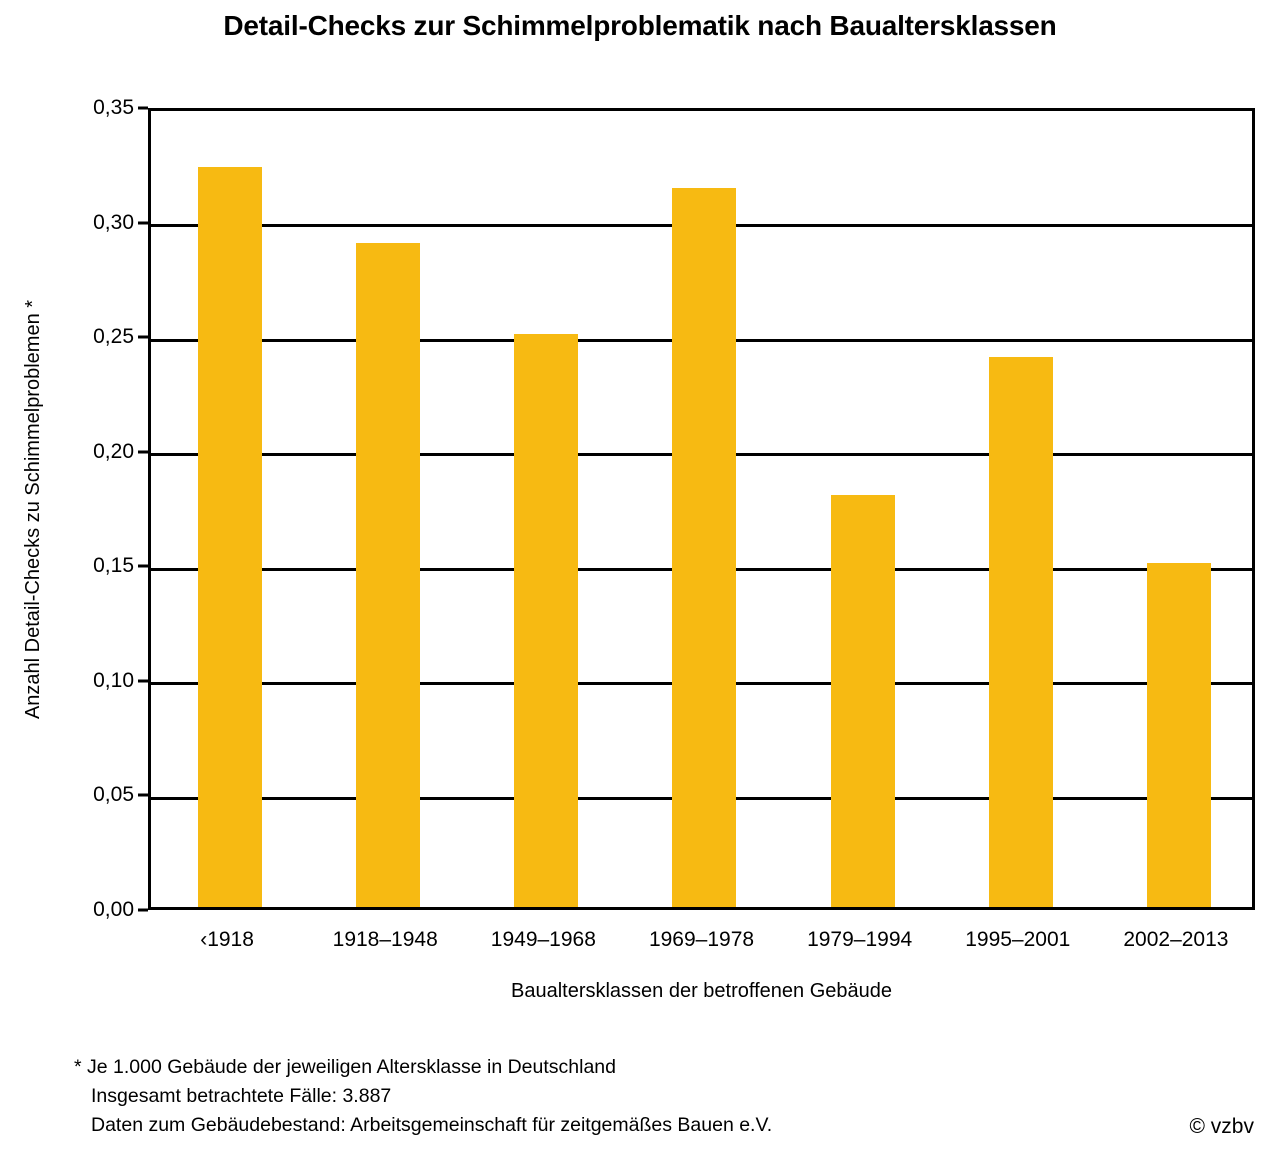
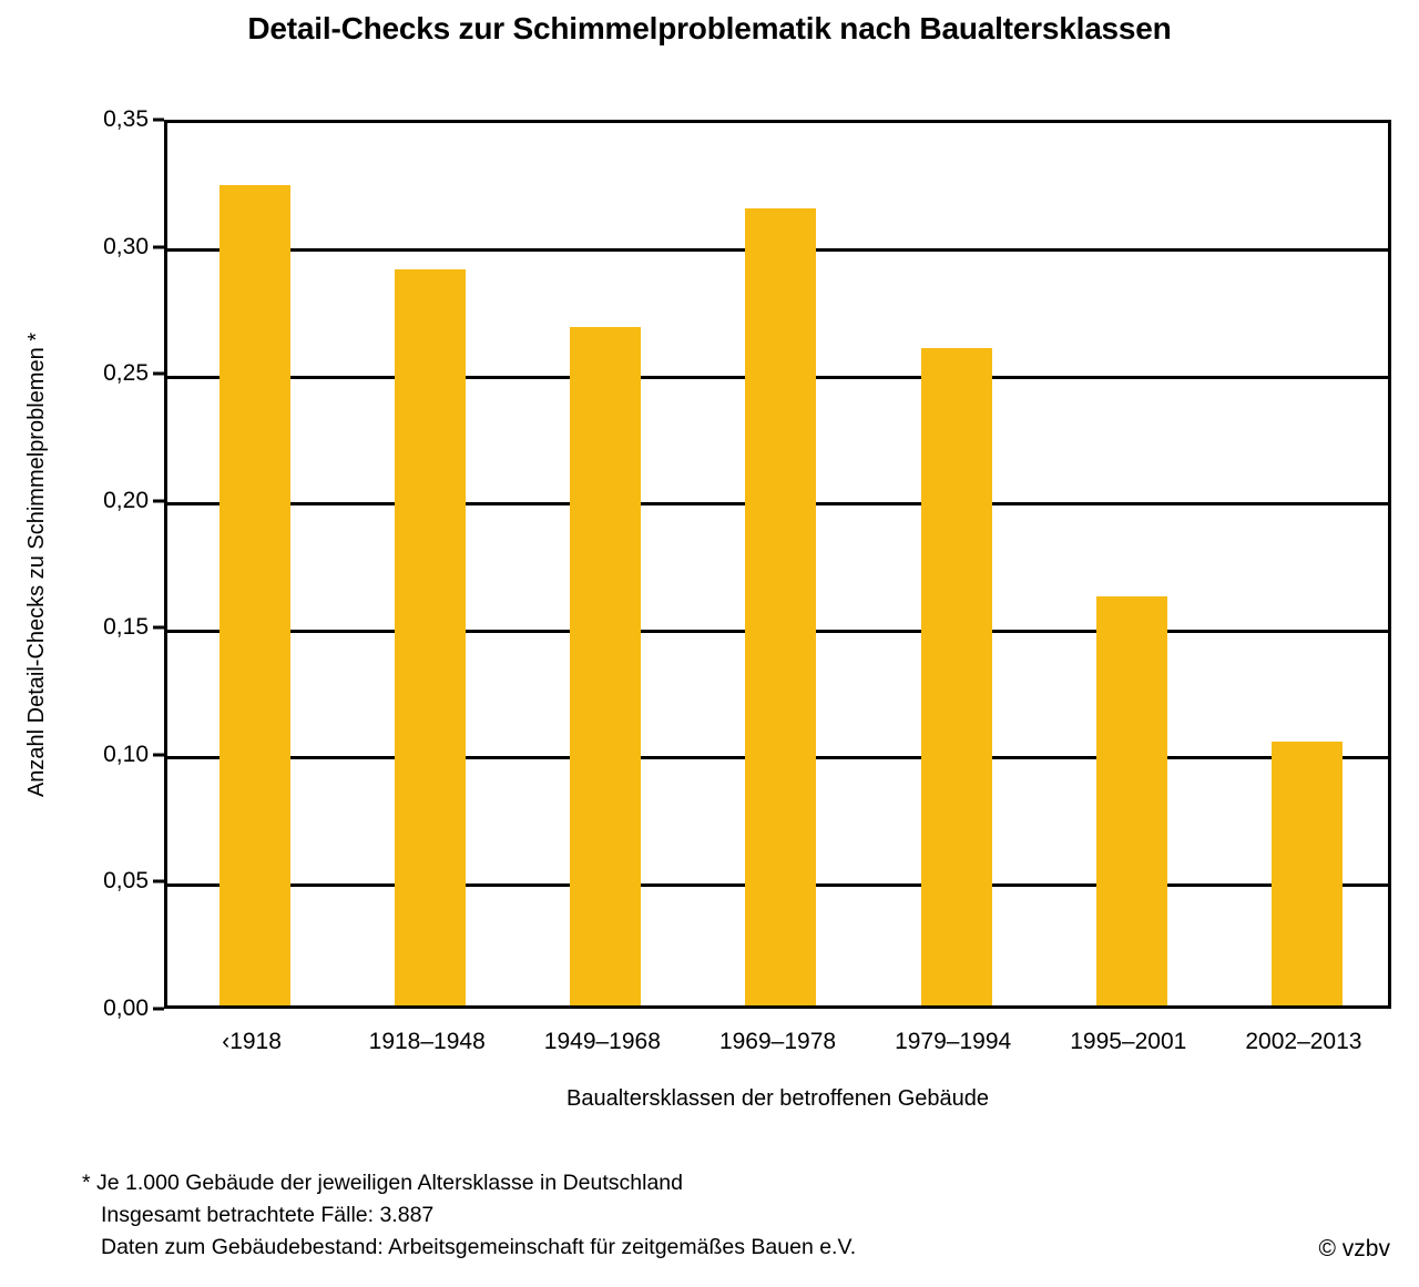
1949–1968: 0,25 -> 0,27
1979–1994: 0,18 -> 0,26
1995–2001: 0,24 -> 0,16
2002–2013: 0,15 -> 0,10
